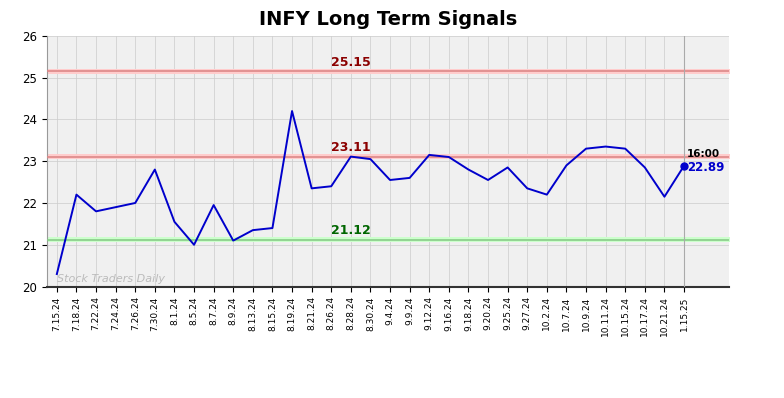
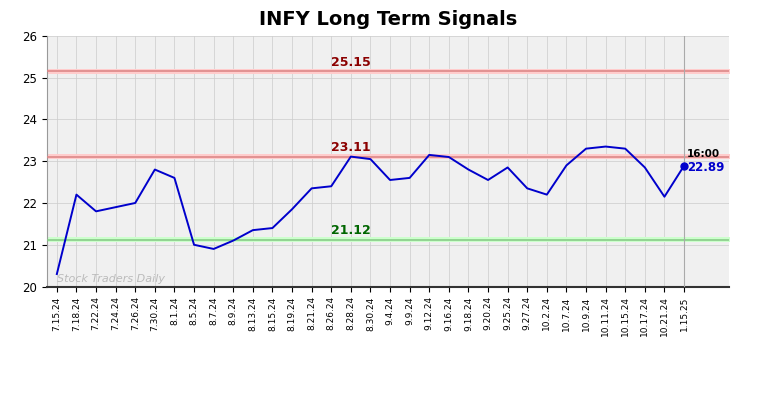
8.1.24: 21.55 -> 22.60
8.7.24: 21.95 -> 20.90
8.19.24: 24.20 -> 21.85
